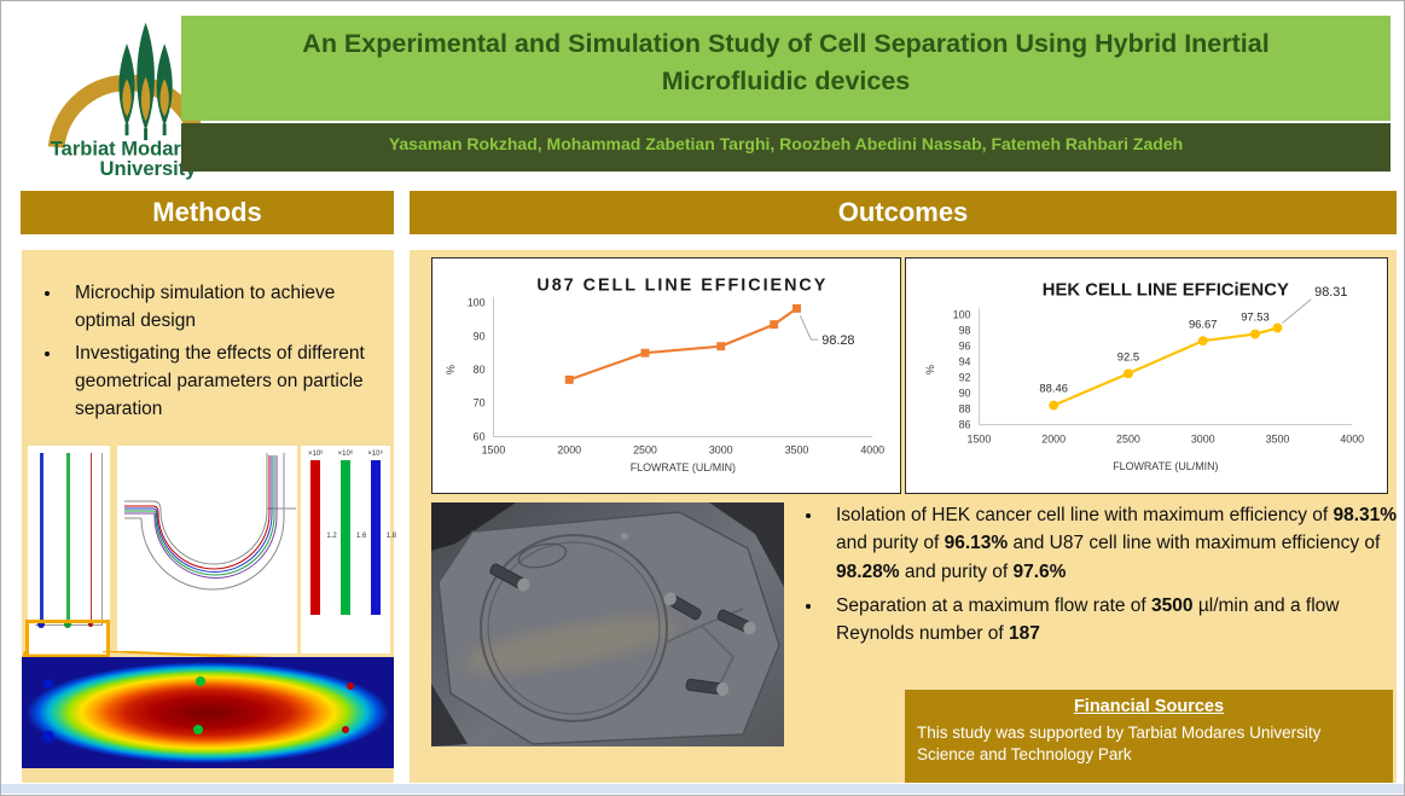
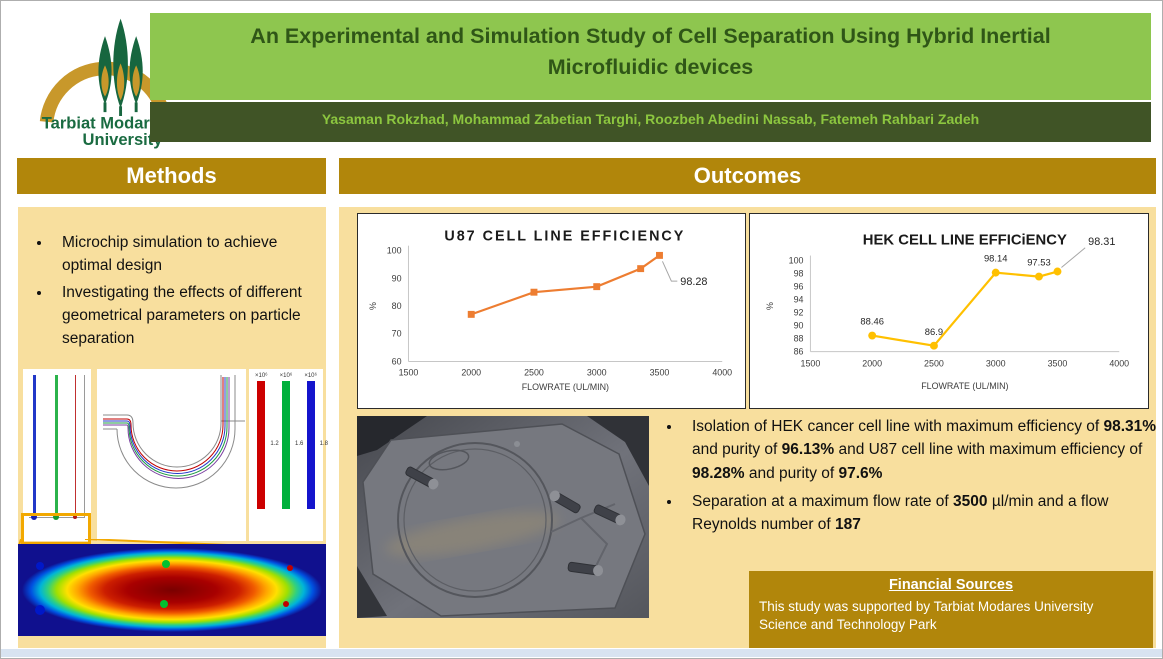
HEK CELL LINE EFFICiENCY/2500: 92.5 -> 86.9
HEK CELL LINE EFFICiENCY/3000: 96.67 -> 98.14
